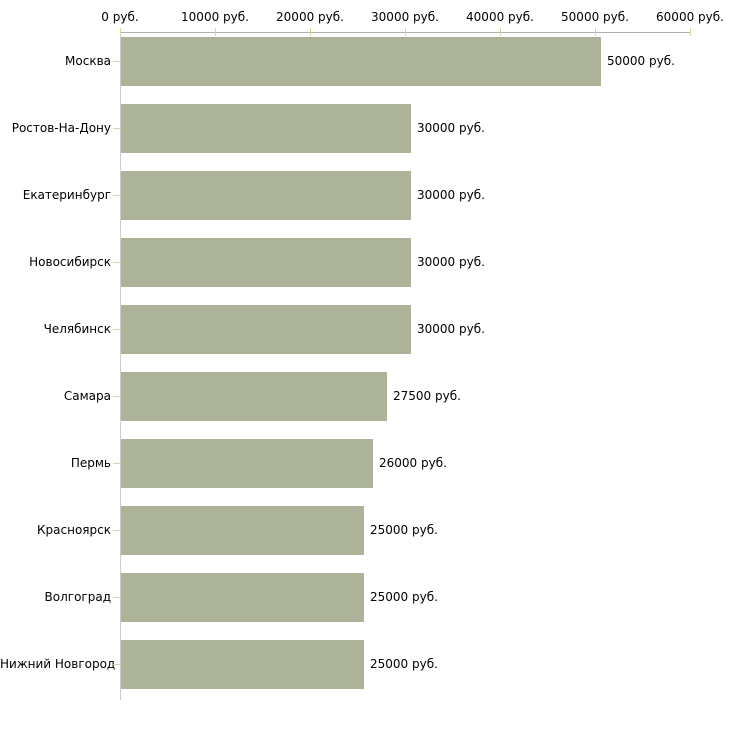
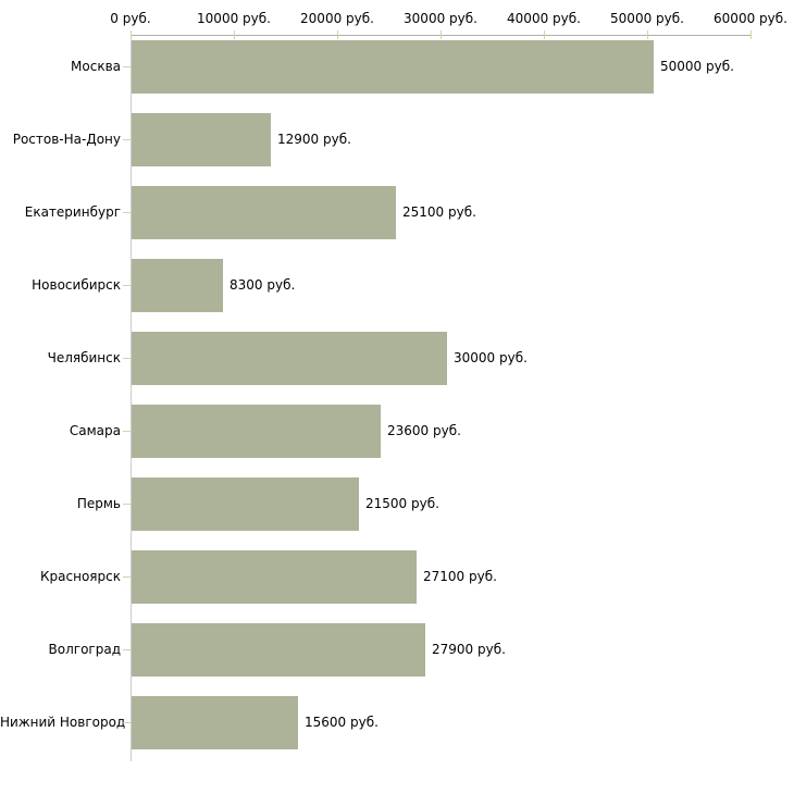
Ростов-На-Дону: 30000 -> 12900
Екатеринбург: 30000 -> 25100
Новосибирск: 30000 -> 8300
Самара: 27500 -> 23600
Пермь: 26000 -> 21500
Красноярск: 25000 -> 27100
Волгоград: 25000 -> 27900
Нижний Новгород: 25000 -> 15600
